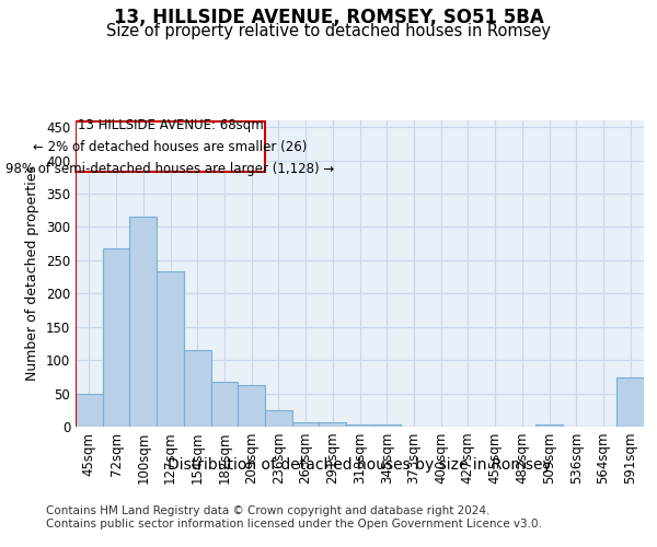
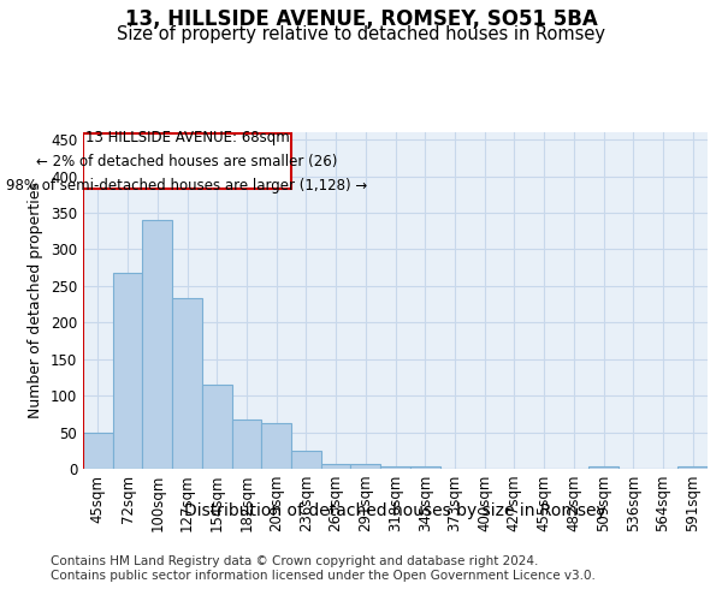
100sqm: 316 -> 340
591sqm: 74 -> 4
